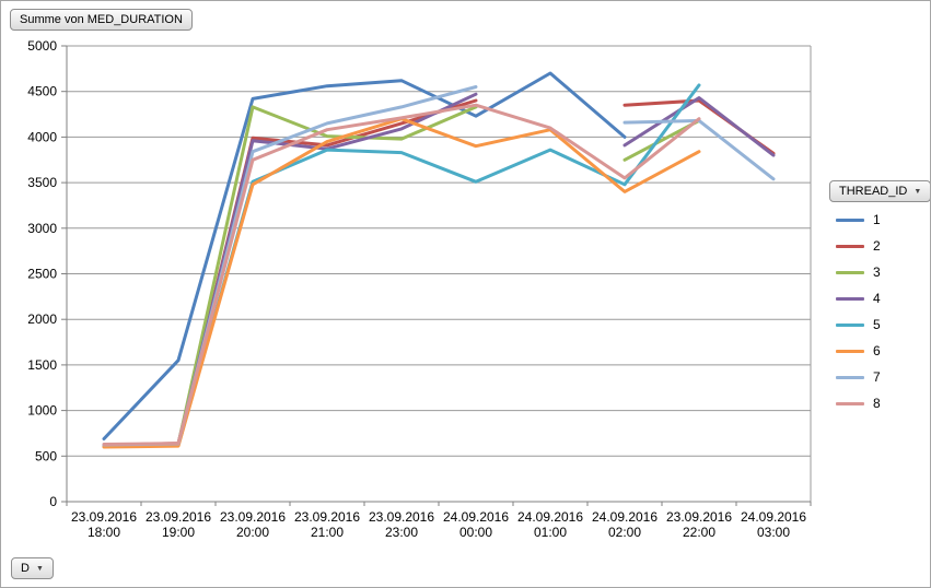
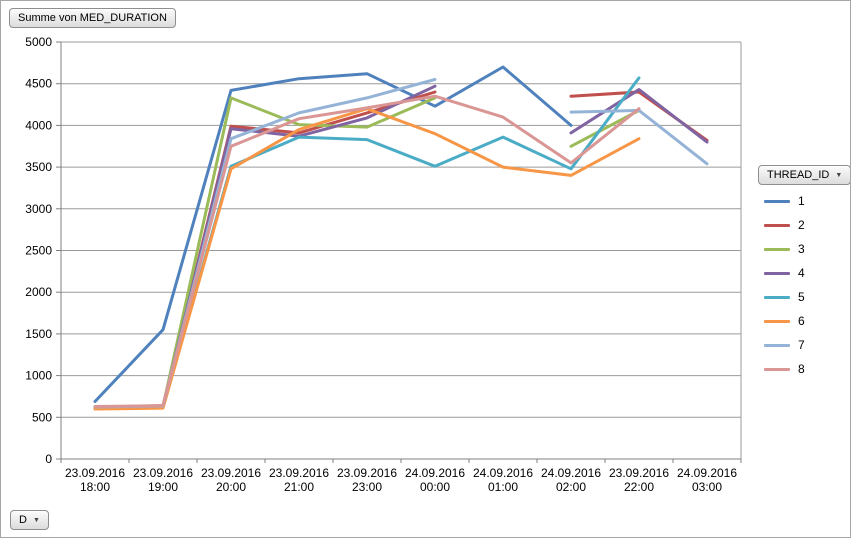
6/24.09.2016 01:00: 4100 -> 3500
